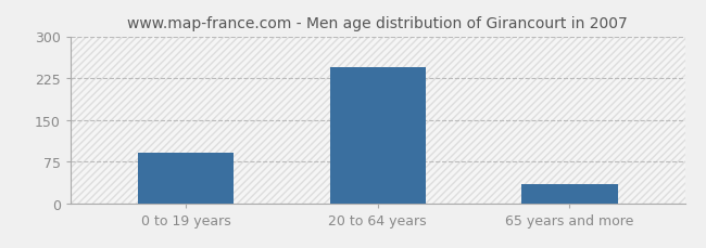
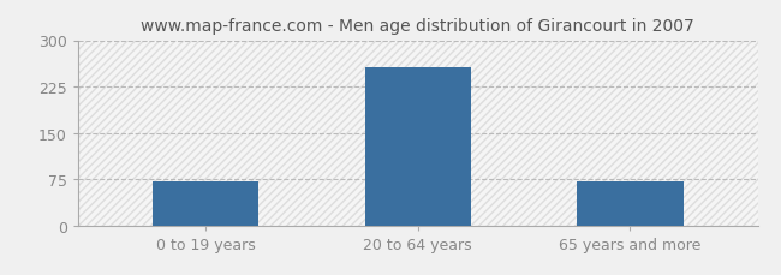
0 to 19 years: 90 -> 72
20 to 64 years: 245 -> 256
65 years and more: 35 -> 72
